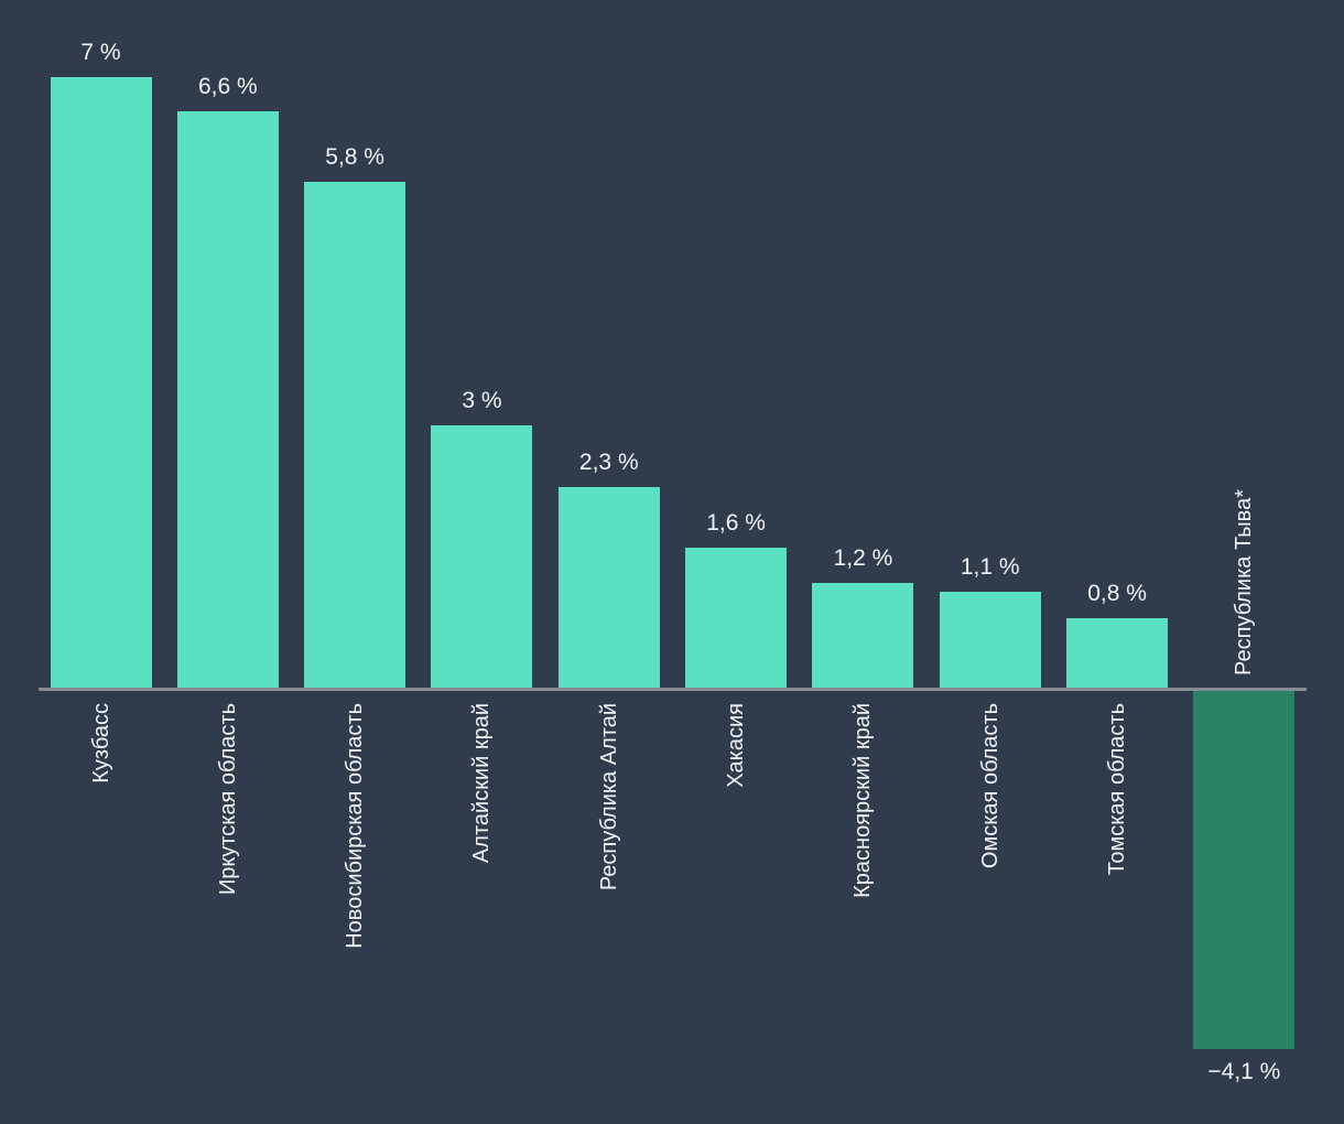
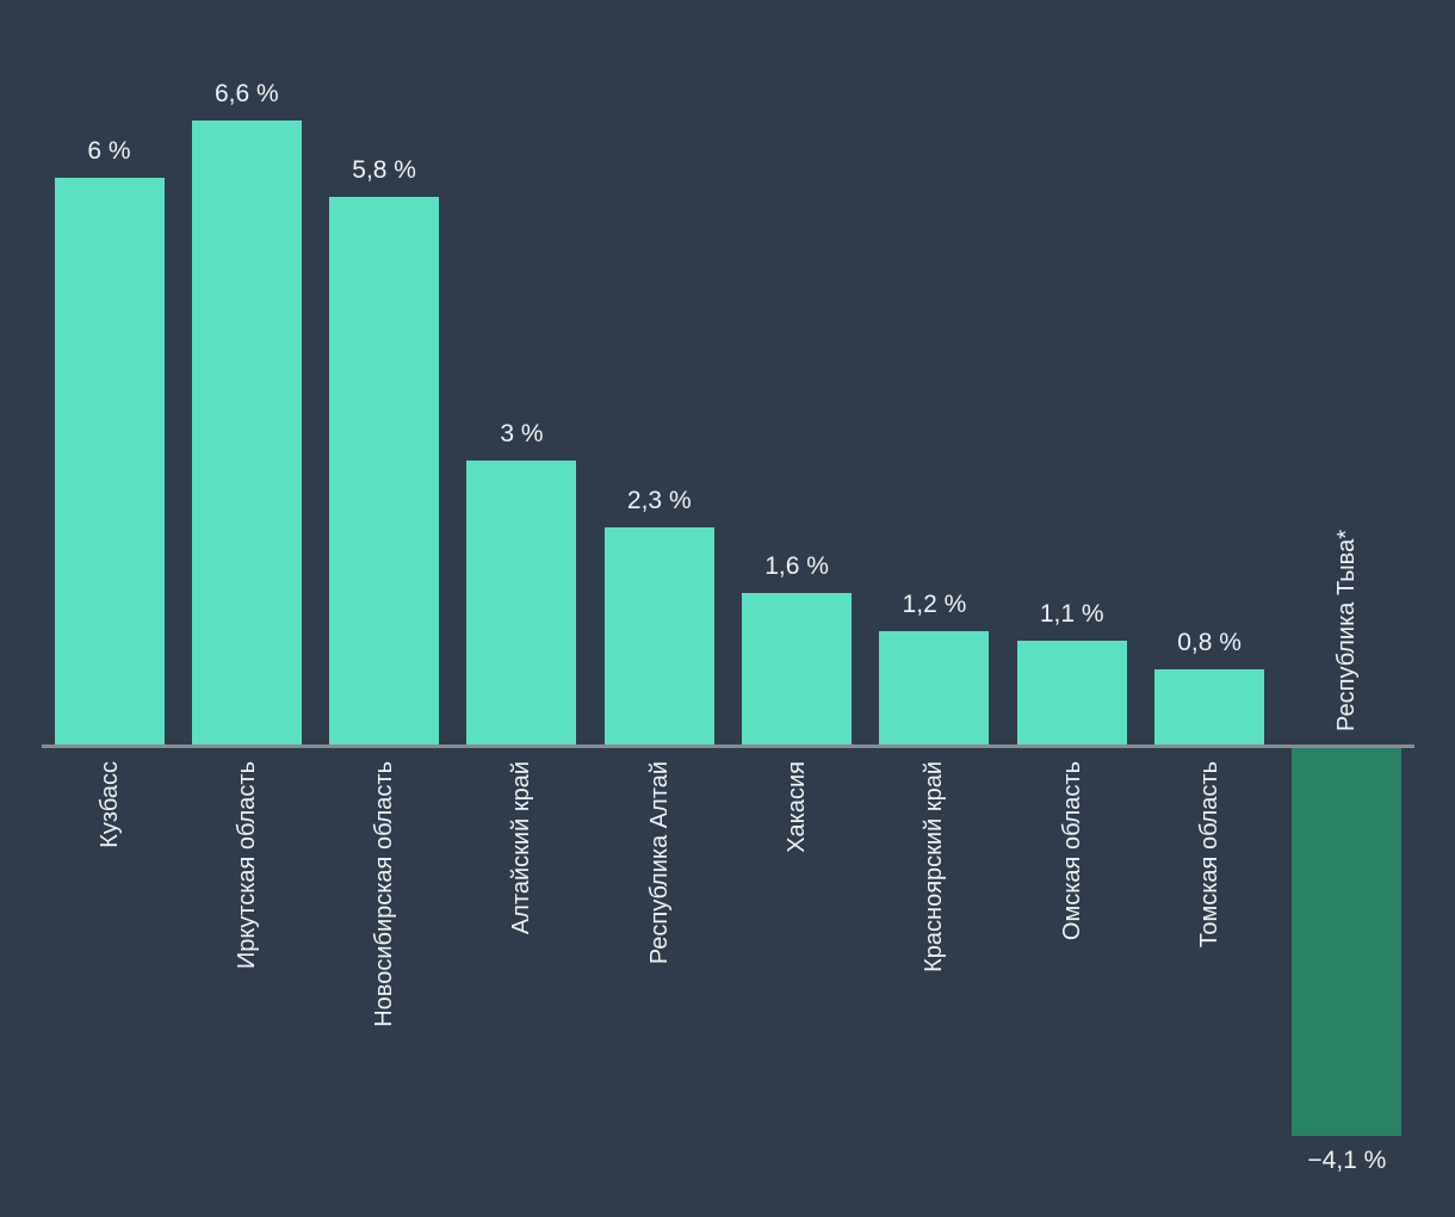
Кузбасс: 7 -> 6
